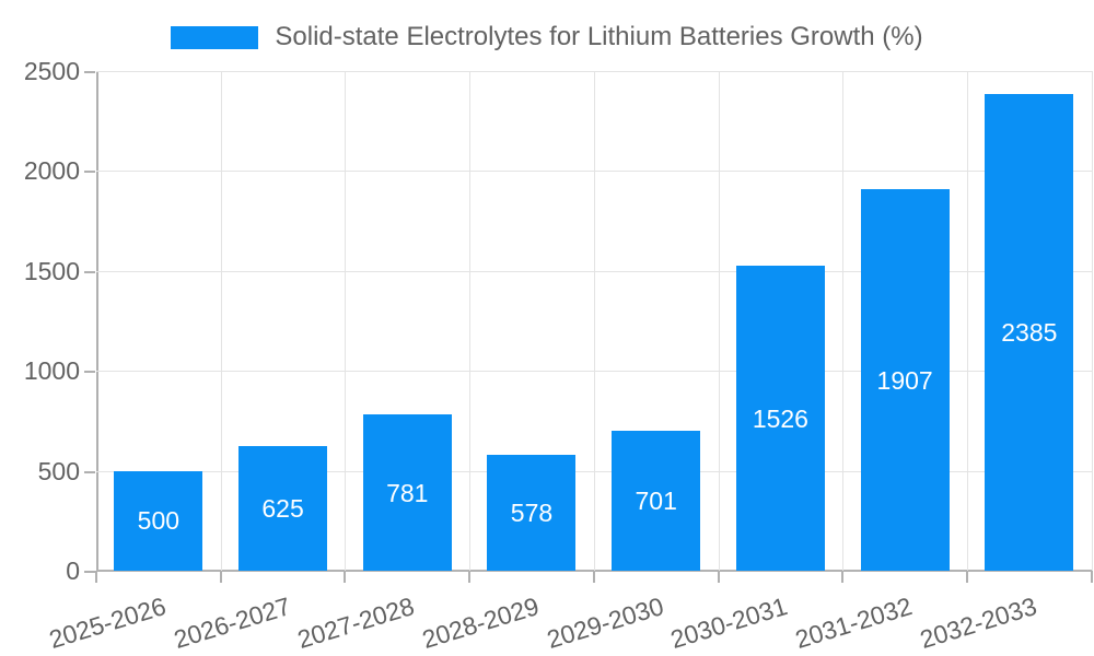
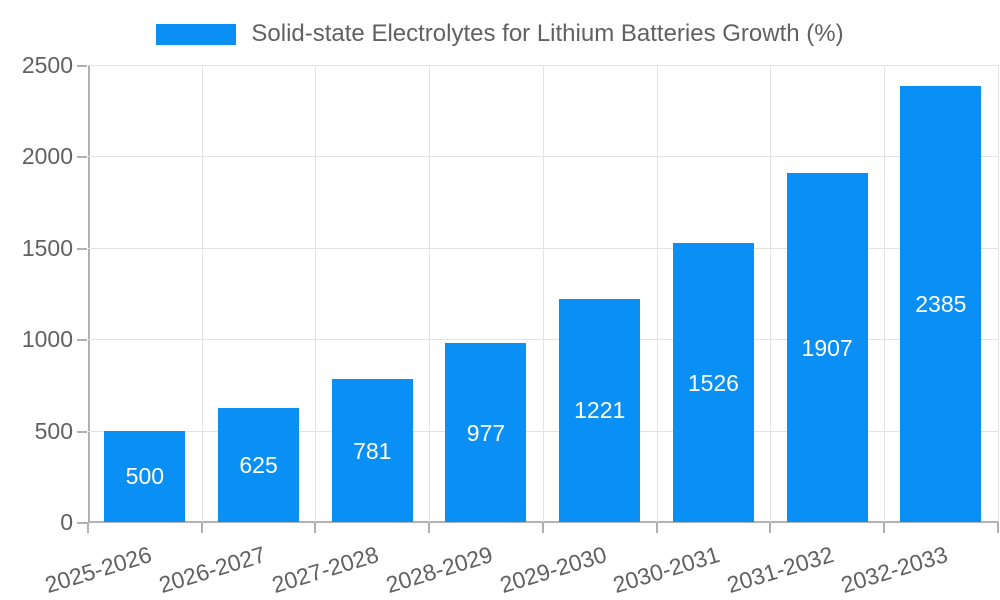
2028-2029: 578 -> 977
2029-2030: 701 -> 1221
